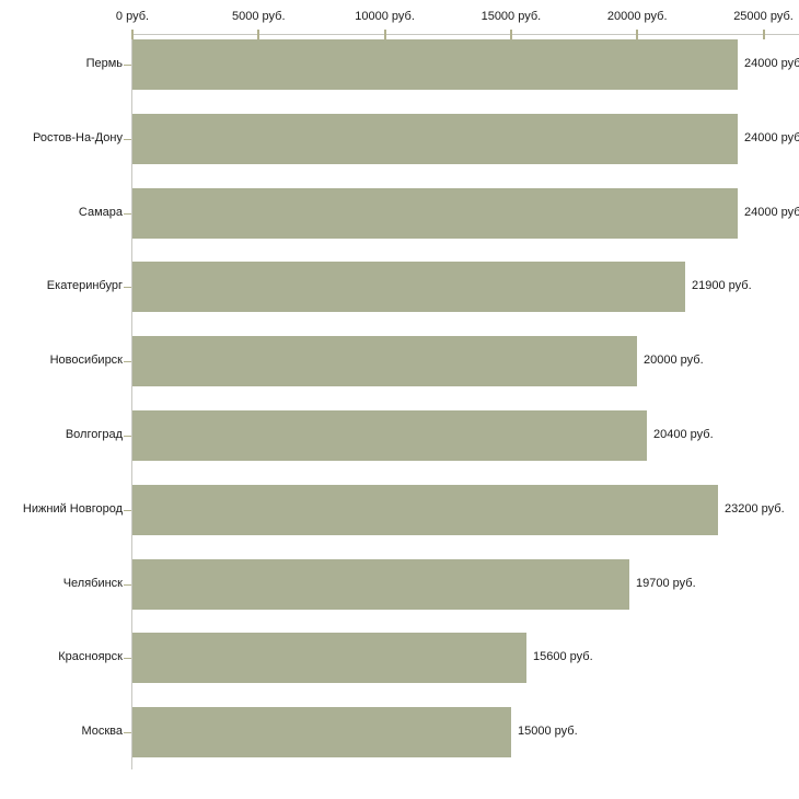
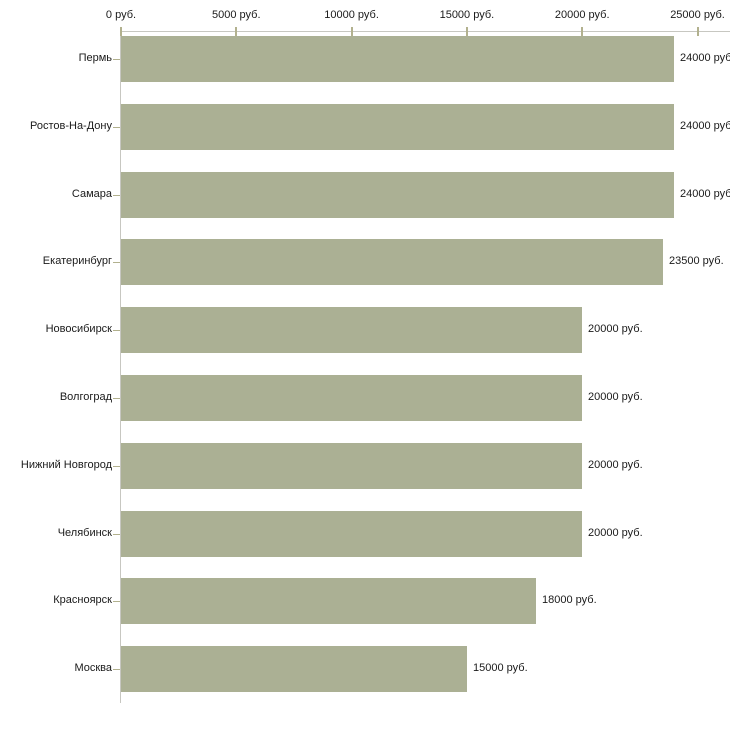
Екатеринбург: 21900 -> 23500
Волгоград: 20400 -> 20000
Нижний Новгород: 23200 -> 20000
Челябинск: 19700 -> 20000
Красноярск: 15600 -> 18000
